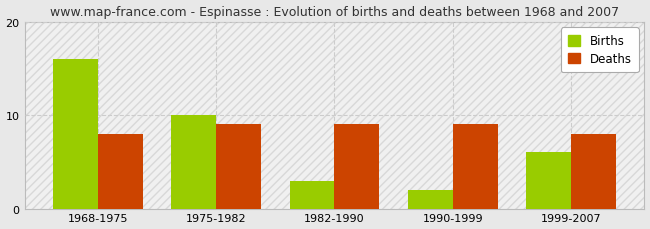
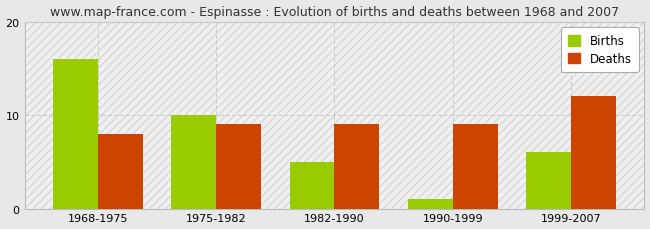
Births/1982-1990: 3 -> 5
Births/1990-1999: 2 -> 1
Deaths/1999-2007: 8 -> 12
